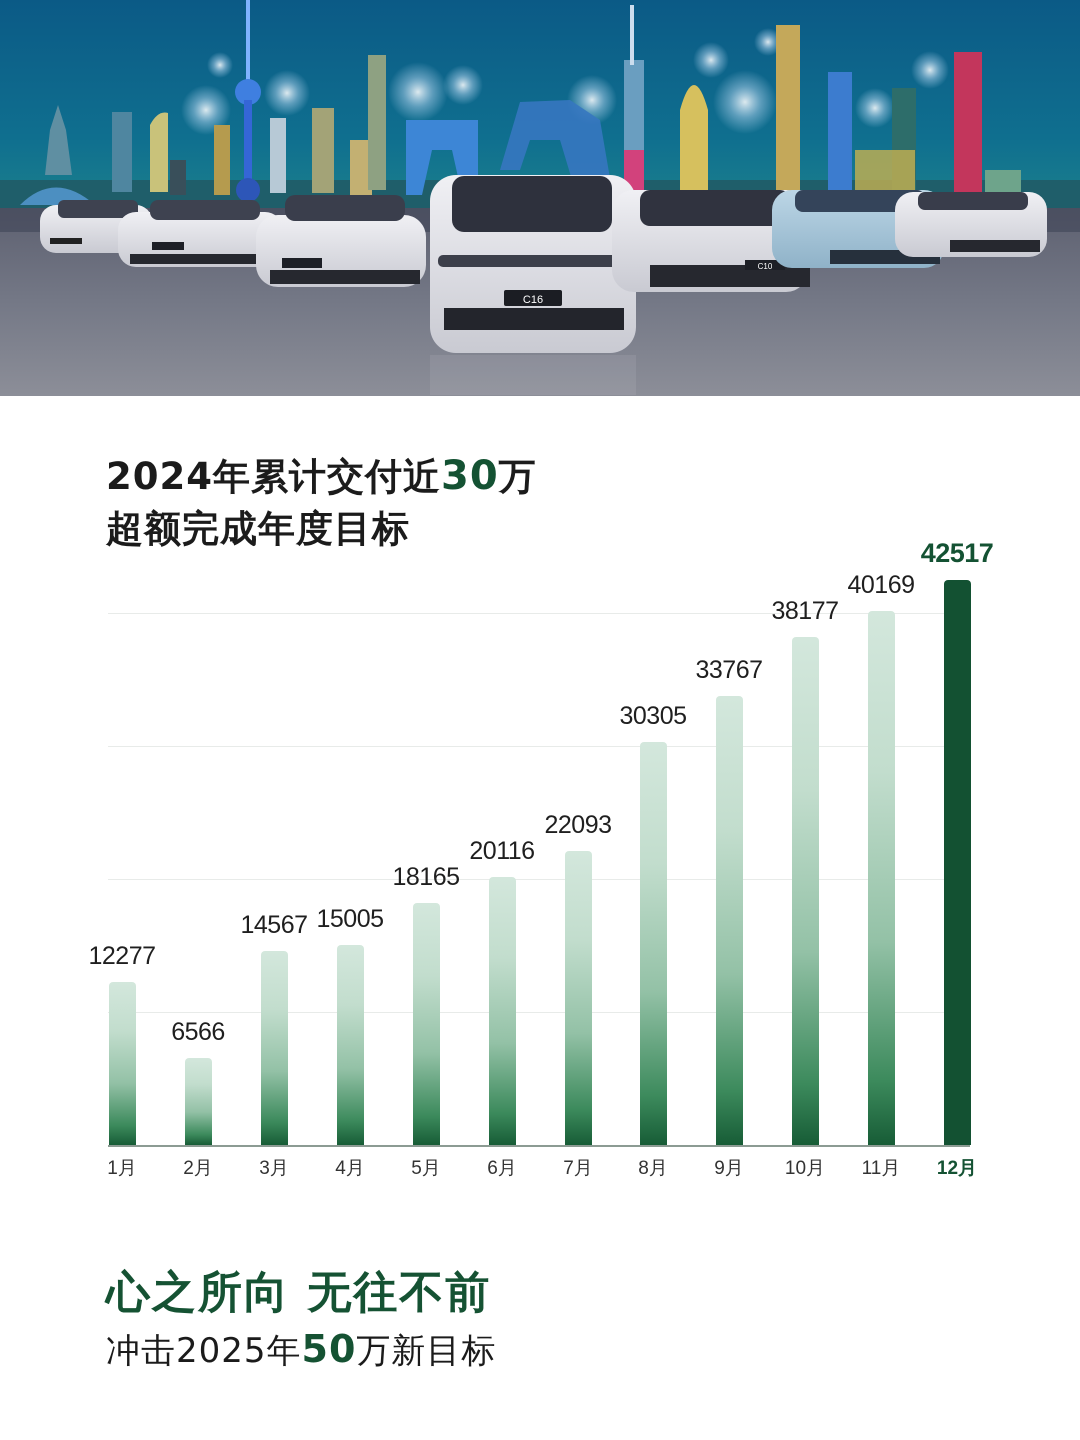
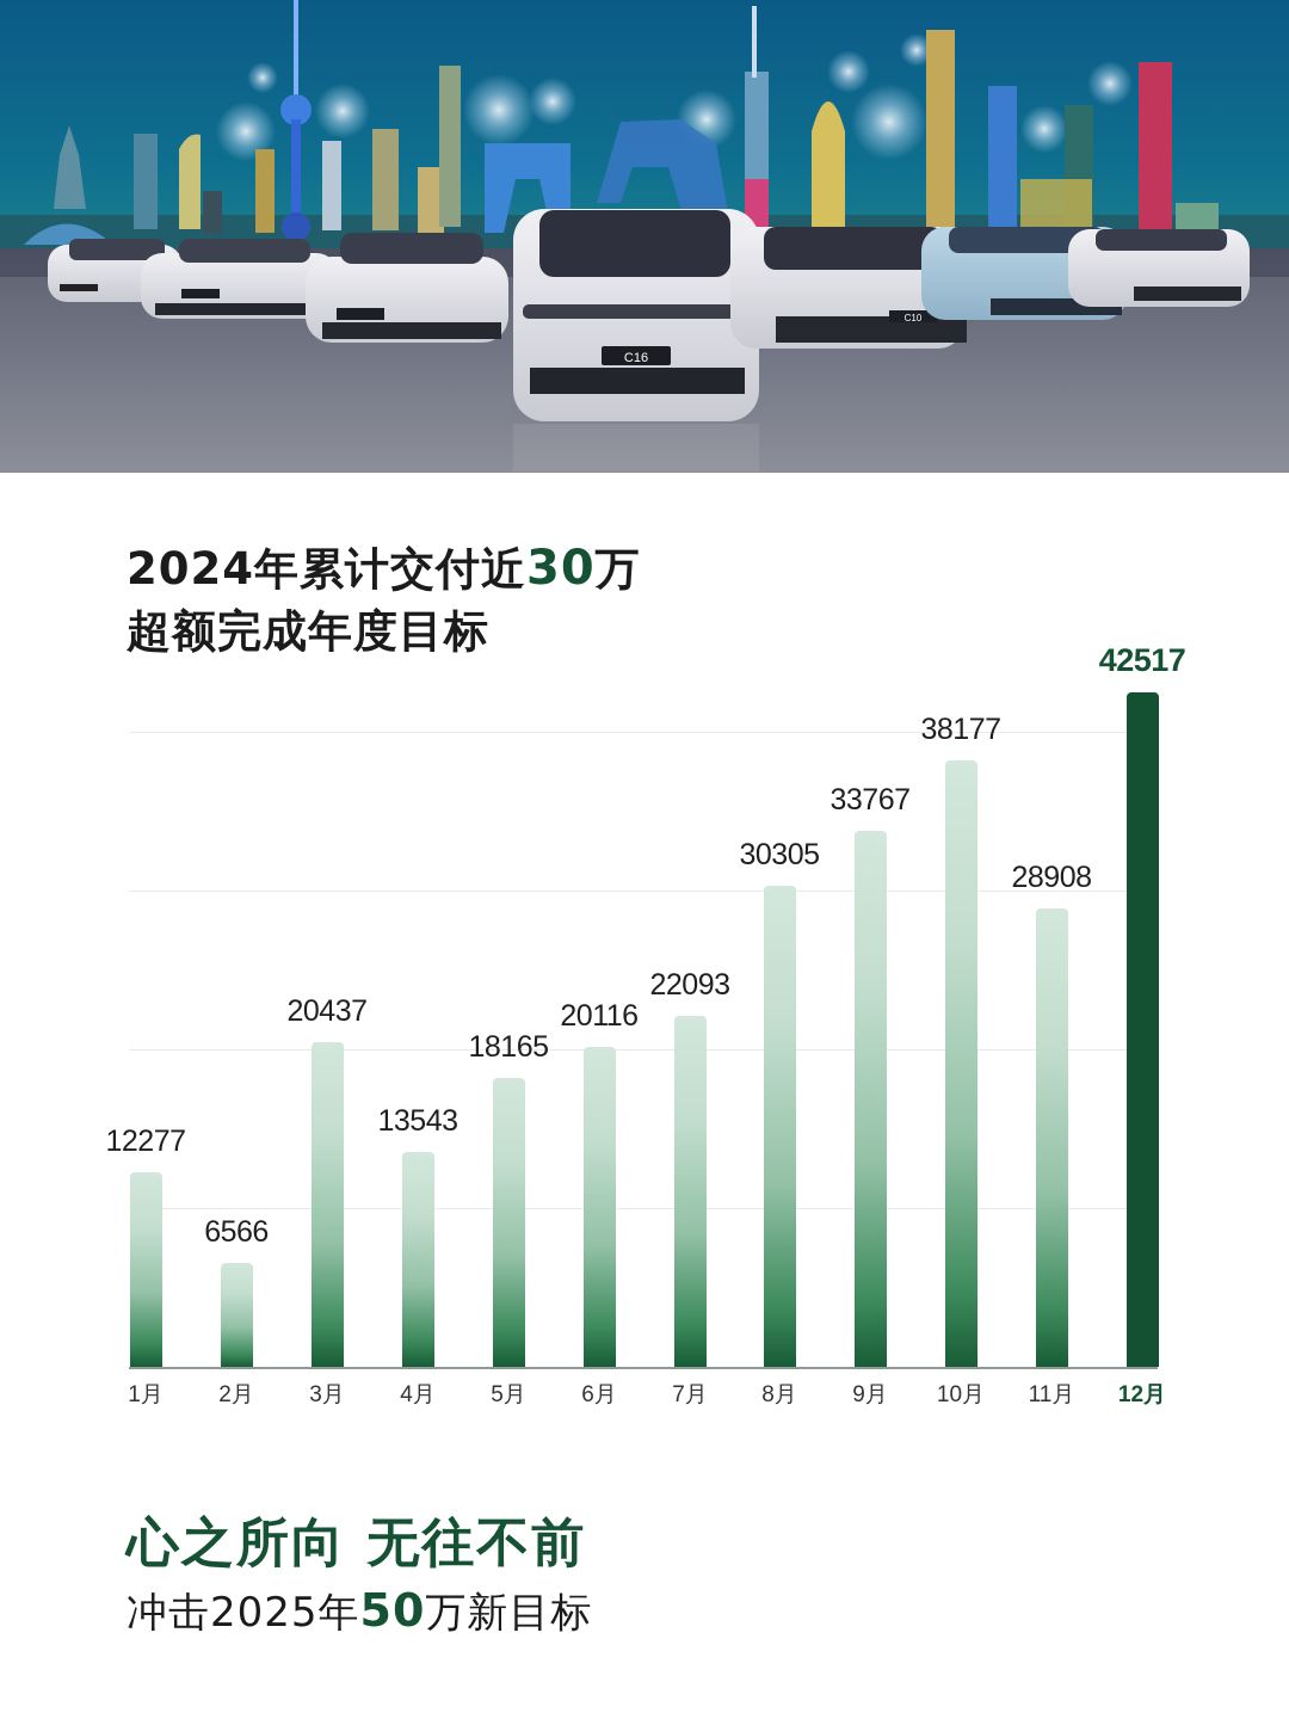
3月: 14567 -> 20437
4月: 15005 -> 13543
11月: 40169 -> 28908
